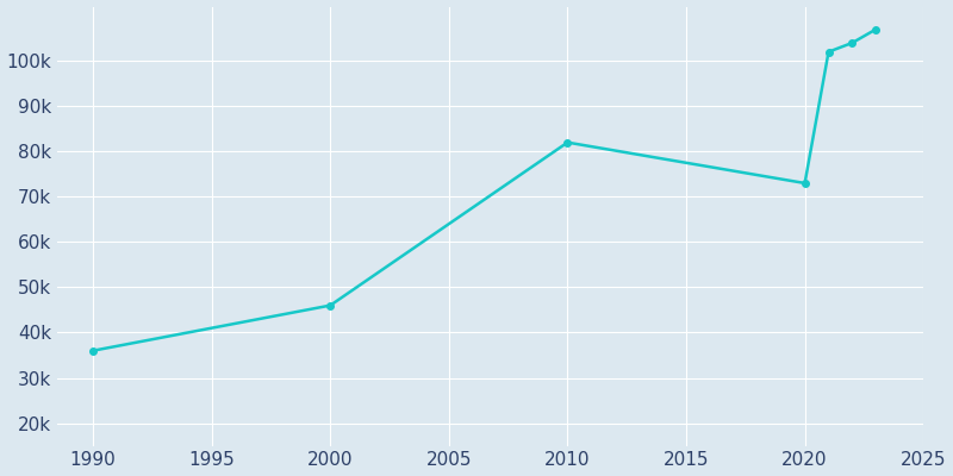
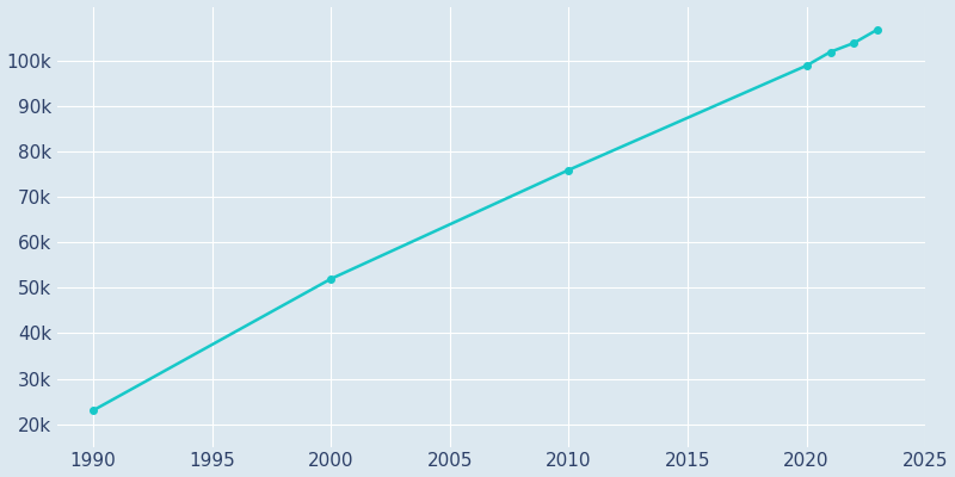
1990: 36k -> 23k
2000: 46k -> 52k
2010: 82k -> 76k
2020: 73k -> 99k
